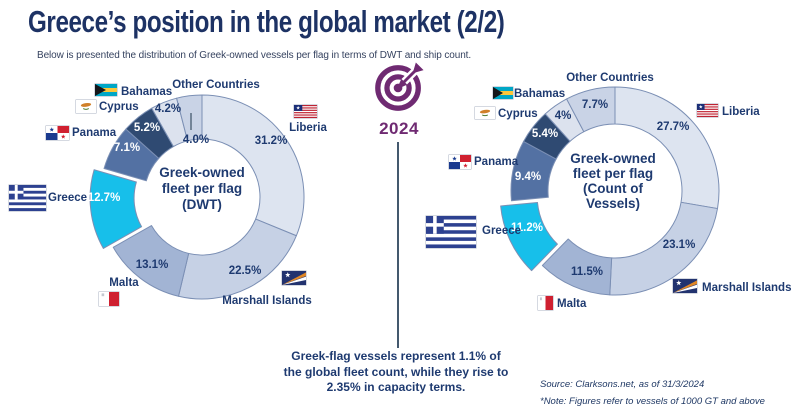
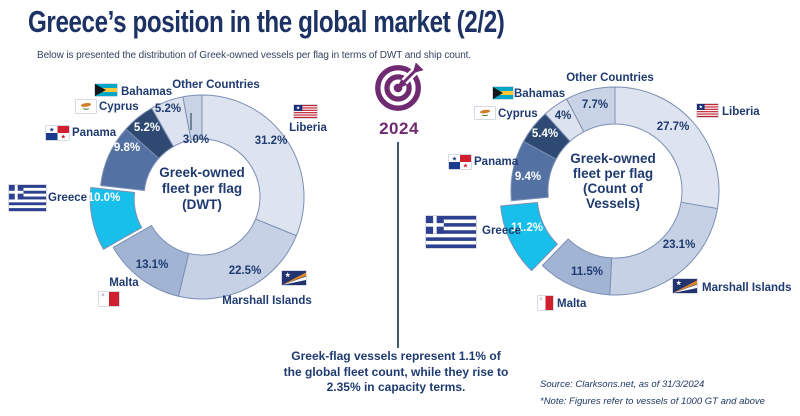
Greek-owned fleet per flag (DWT)/Greece: 12.7% -> 10.0%
Greek-owned fleet per flag (DWT)/Panama: 7.1% -> 9.8%
Greek-owned fleet per flag (DWT)/Bahamas: 4.2% -> 5.2%
Greek-owned fleet per flag (DWT)/Other Countries: 4.0% -> 3.0%
